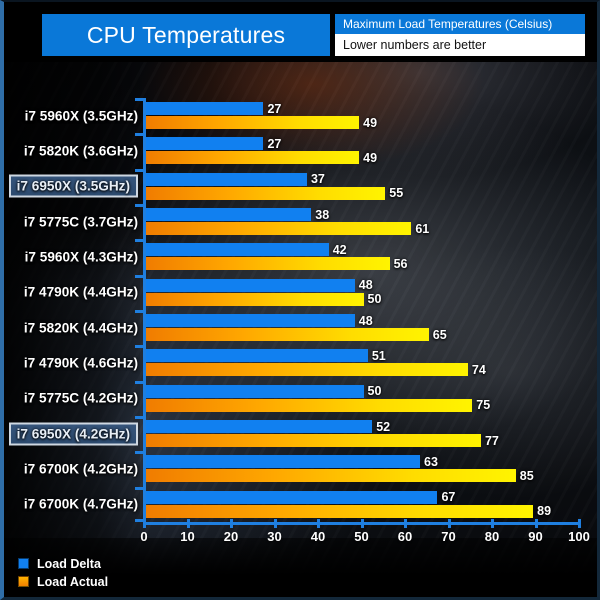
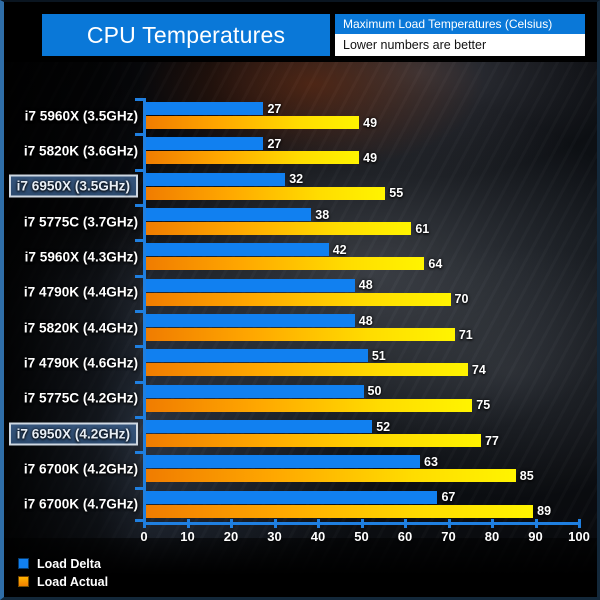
Load Delta/i7 6950X (3.5GHz): 37 -> 32
Load Actual/i7 5960X (4.3GHz): 56 -> 64
Load Actual/i7 4790K (4.4GHz): 50 -> 70
Load Actual/i7 5820K (4.4GHz): 65 -> 71
